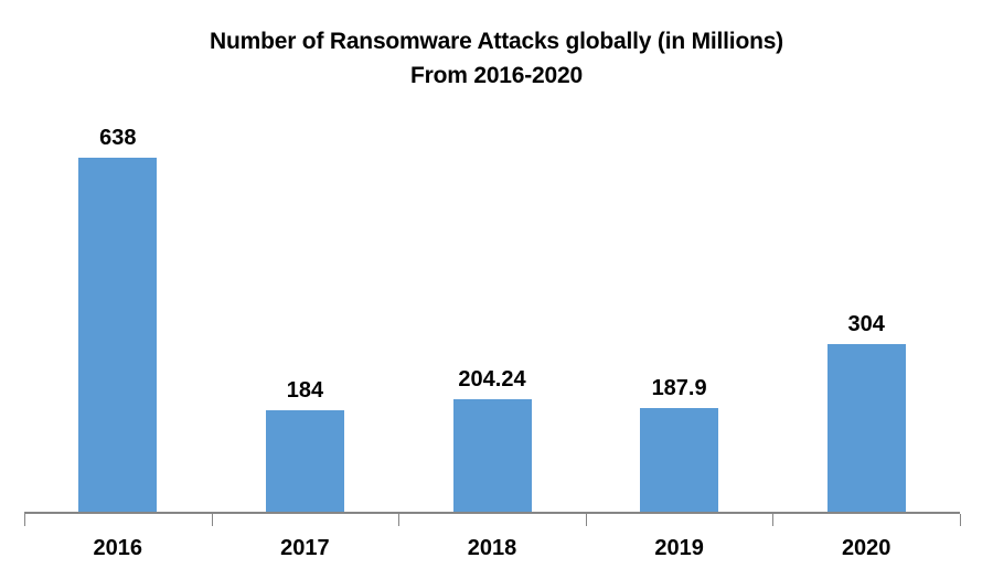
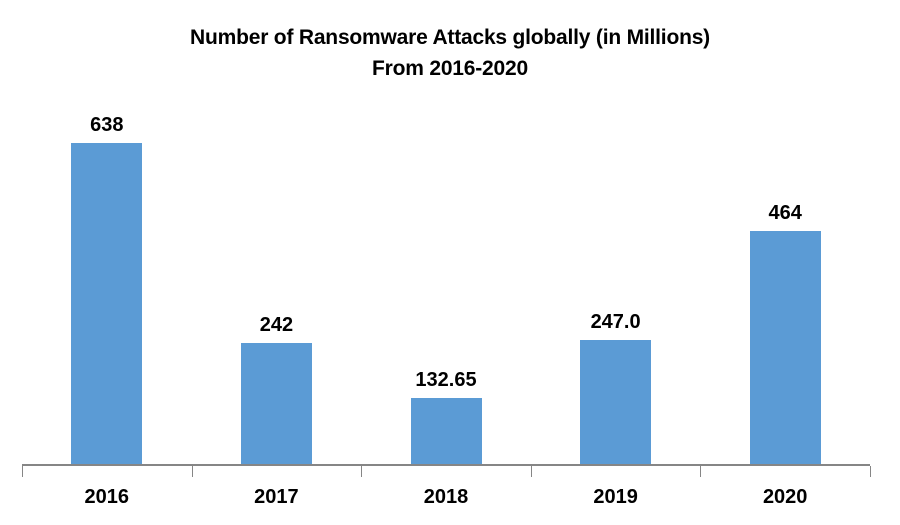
2017: 184 -> 242
2018: 204.24 -> 132.65
2019: 187.9 -> 247.0
2020: 304 -> 464
